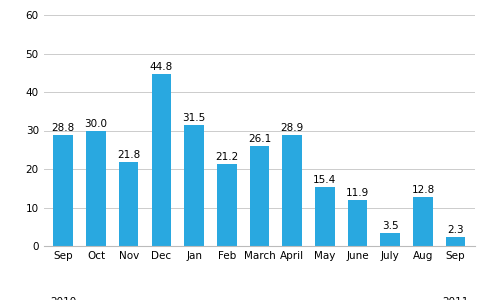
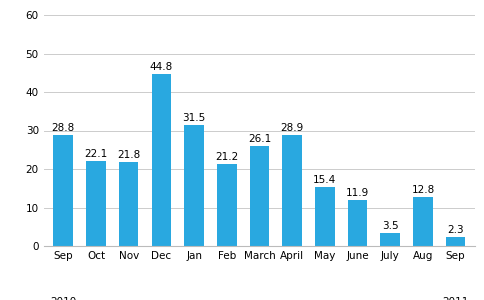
Oct: 30.0 -> 22.1
